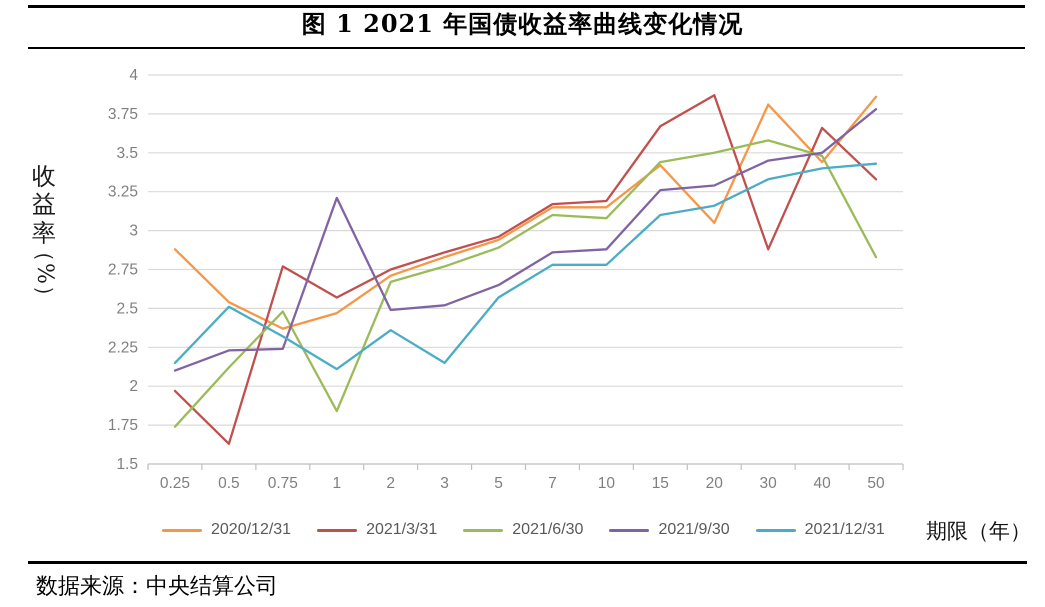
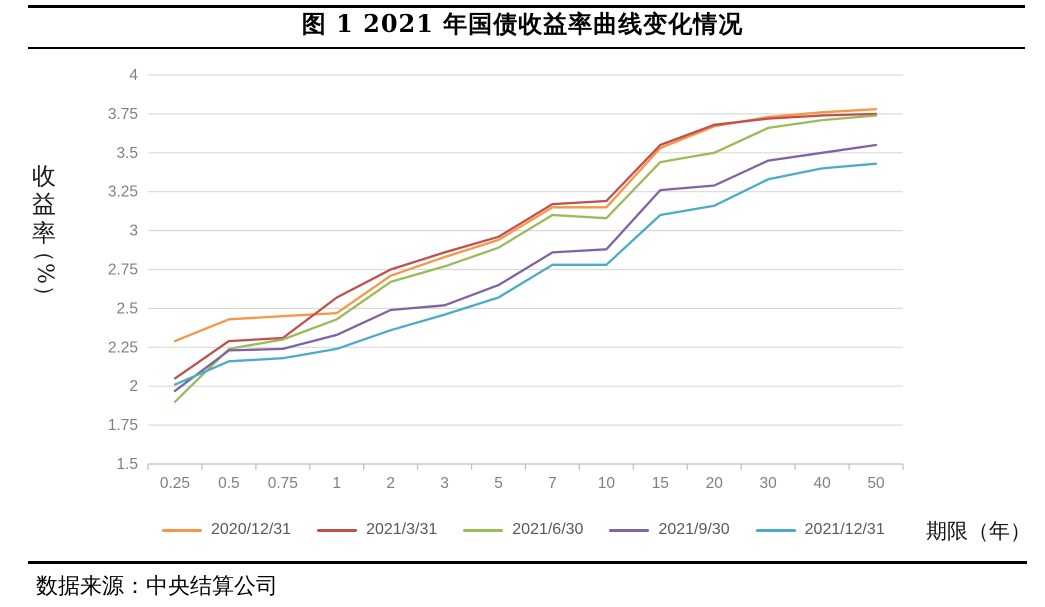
2020/12/31/0.25: 2.88 -> 2.29
2021/3/31/0.25: 1.97 -> 2.05
2021/6/30/0.25: 1.74 -> 1.90
2021/9/30/0.25: 2.10 -> 1.97
2021/12/31/0.25: 2.15 -> 2.01
2020/12/31/0.5: 2.54 -> 2.43
2021/3/31/0.5: 1.63 -> 2.29
2021/6/30/0.5: 2.12 -> 2.24
2021/12/31/0.5: 2.51 -> 2.16
2020/12/31/0.75: 2.37 -> 2.45
2021/3/31/0.75: 2.77 -> 2.31
2021/6/30/0.75: 2.48 -> 2.30
2021/12/31/0.75: 2.32 -> 2.18
2021/6/30/1: 1.84 -> 2.43
2021/9/30/1: 3.21 -> 2.33
2021/12/31/1: 2.11 -> 2.24
2021/12/31/3: 2.15 -> 2.46
2020/12/31/15: 3.42 -> 3.53
2021/3/31/15: 3.67 -> 3.55
2020/12/31/20: 3.05 -> 3.67
2021/3/31/20: 3.87 -> 3.68
2020/12/31/30: 3.81 -> 3.73
2021/3/31/30: 2.88 -> 3.72
2021/6/30/30: 3.58 -> 3.66
2020/12/31/40: 3.44 -> 3.76
2021/3/31/40: 3.66 -> 3.74
2021/6/30/40: 3.48 -> 3.71
2020/12/31/50: 3.86 -> 3.78
2021/3/31/50: 3.33 -> 3.75
2021/6/30/50: 2.83 -> 3.74
2021/9/30/50: 3.78 -> 3.55
